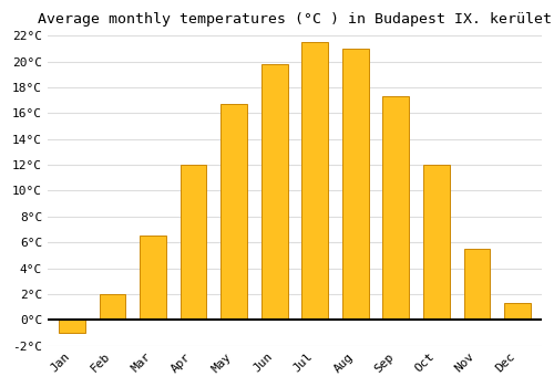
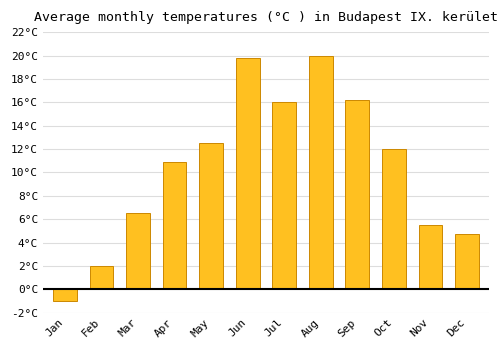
Apr: 12.0°C -> 10.9°C
May: 16.7°C -> 12.5°C
Jul: 21.5°C -> 16.0°C
Aug: 21.0°C -> 20.0°C
Sep: 17.3°C -> 16.2°C
Dec: 1.3°C -> 4.7°C
